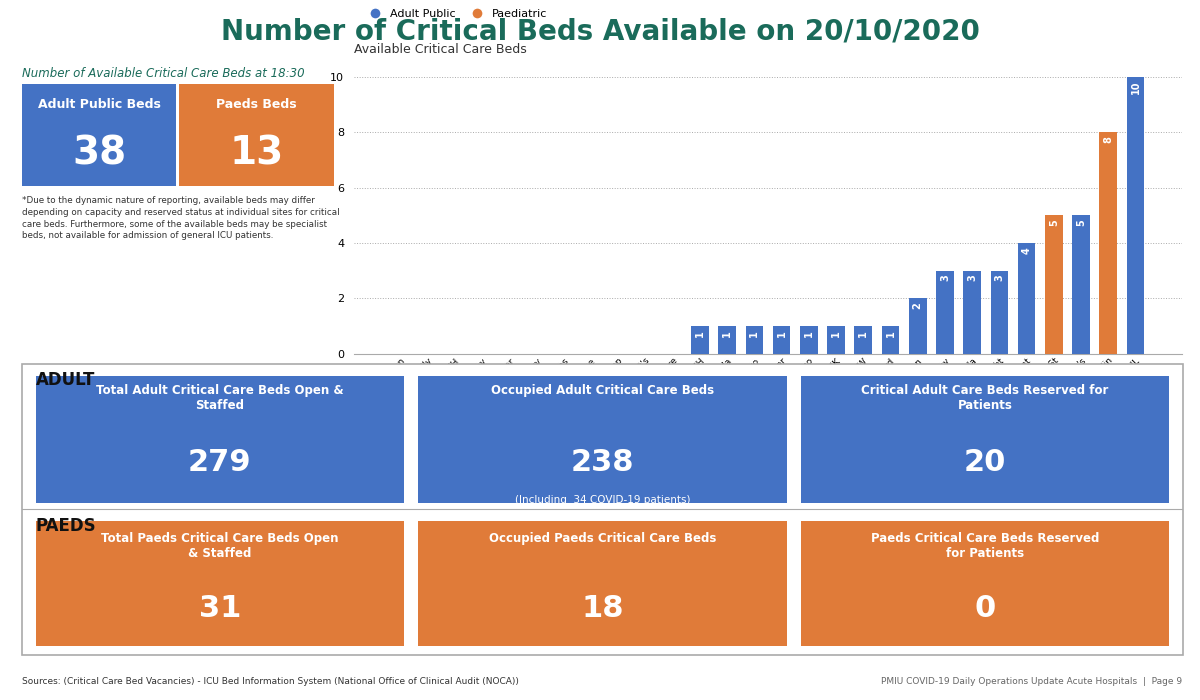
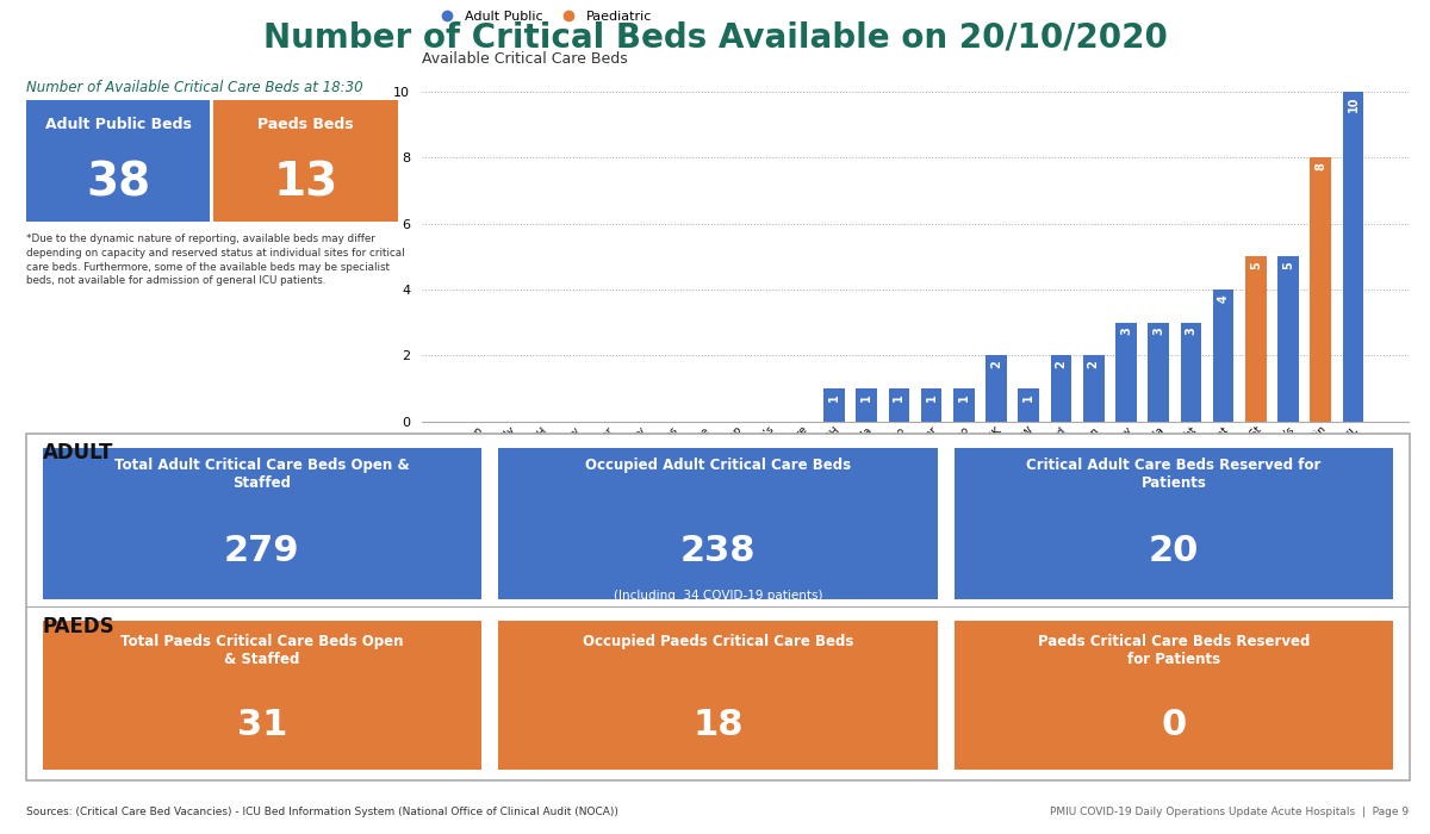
UHK: 1 -> 2
Wexford: 1 -> 2
